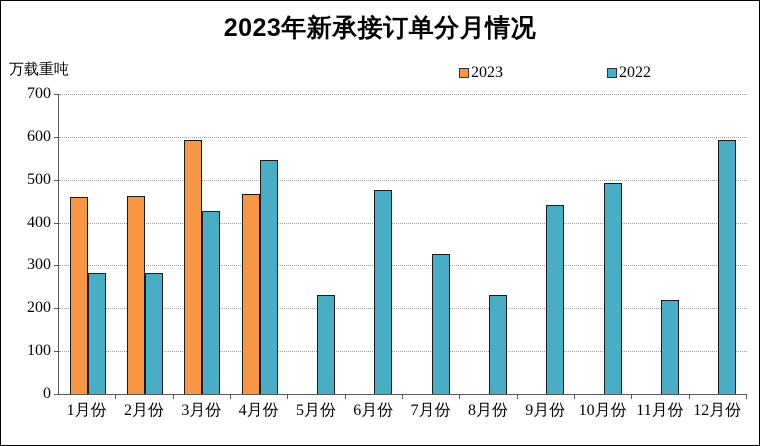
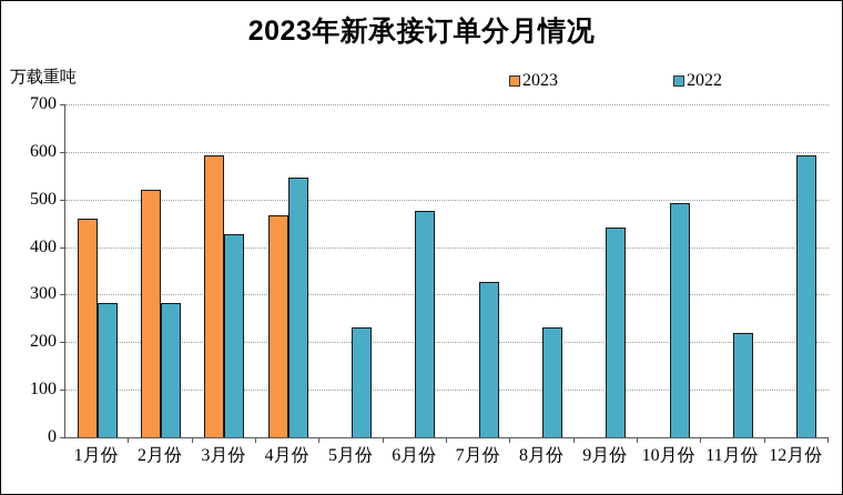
2023/2月份: 460 -> 520
